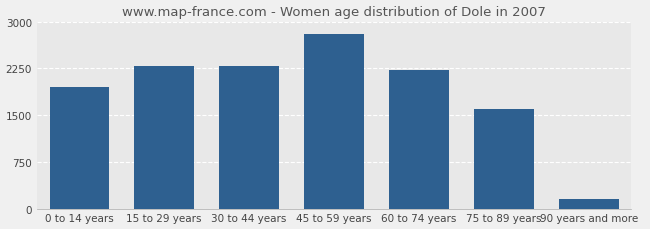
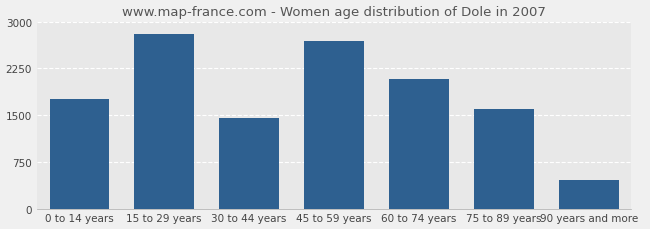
0 to 14 years: 1950 -> 1760
15 to 29 years: 2290 -> 2800
30 to 44 years: 2280 -> 1460
45 to 59 years: 2800 -> 2680
60 to 74 years: 2230 -> 2080
90 years and more: 150 -> 460
